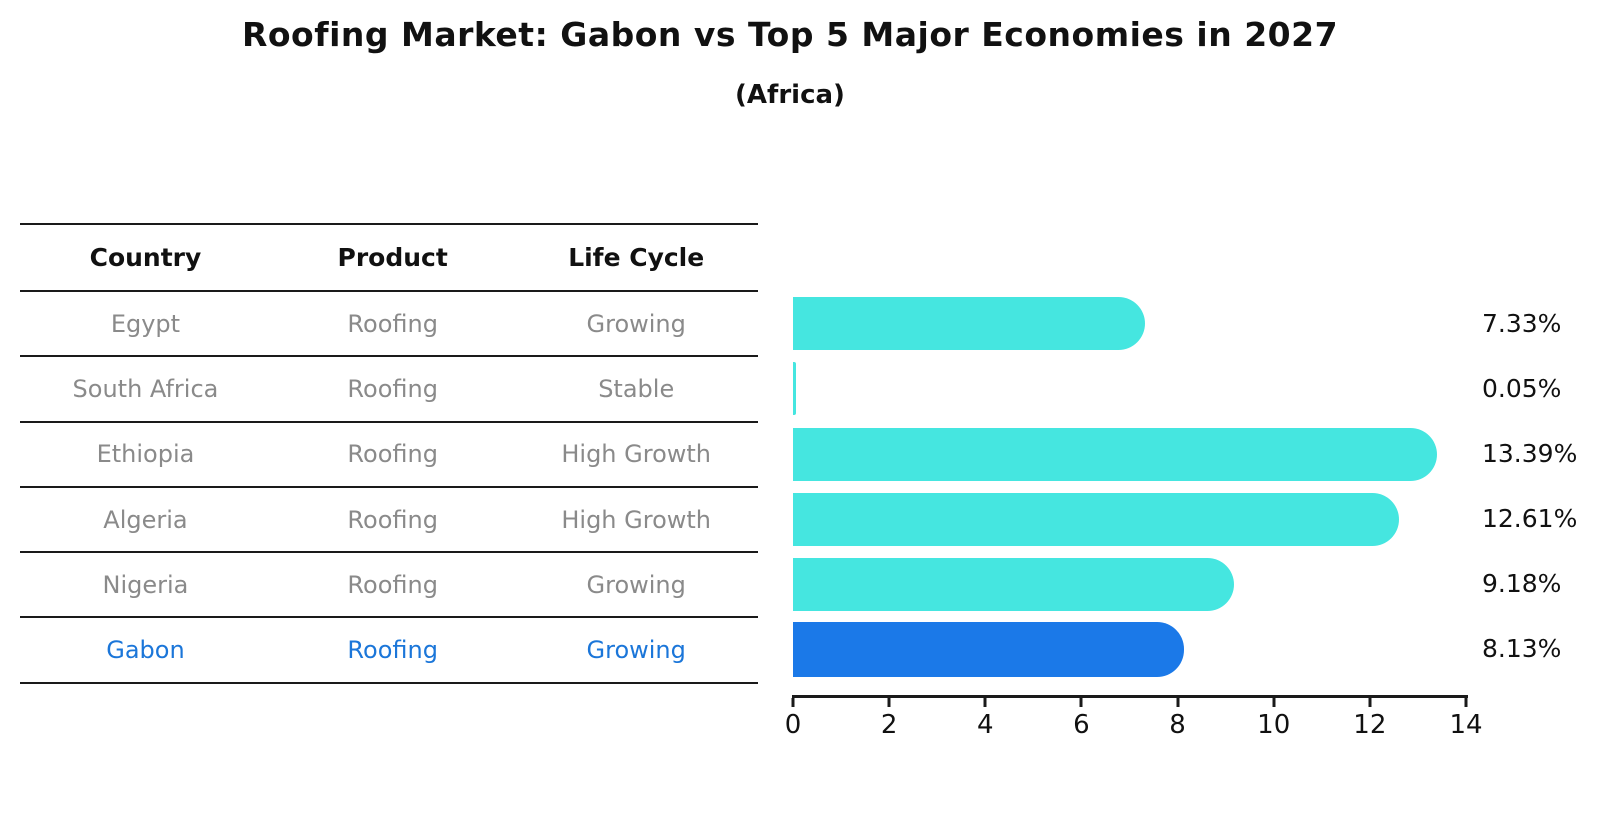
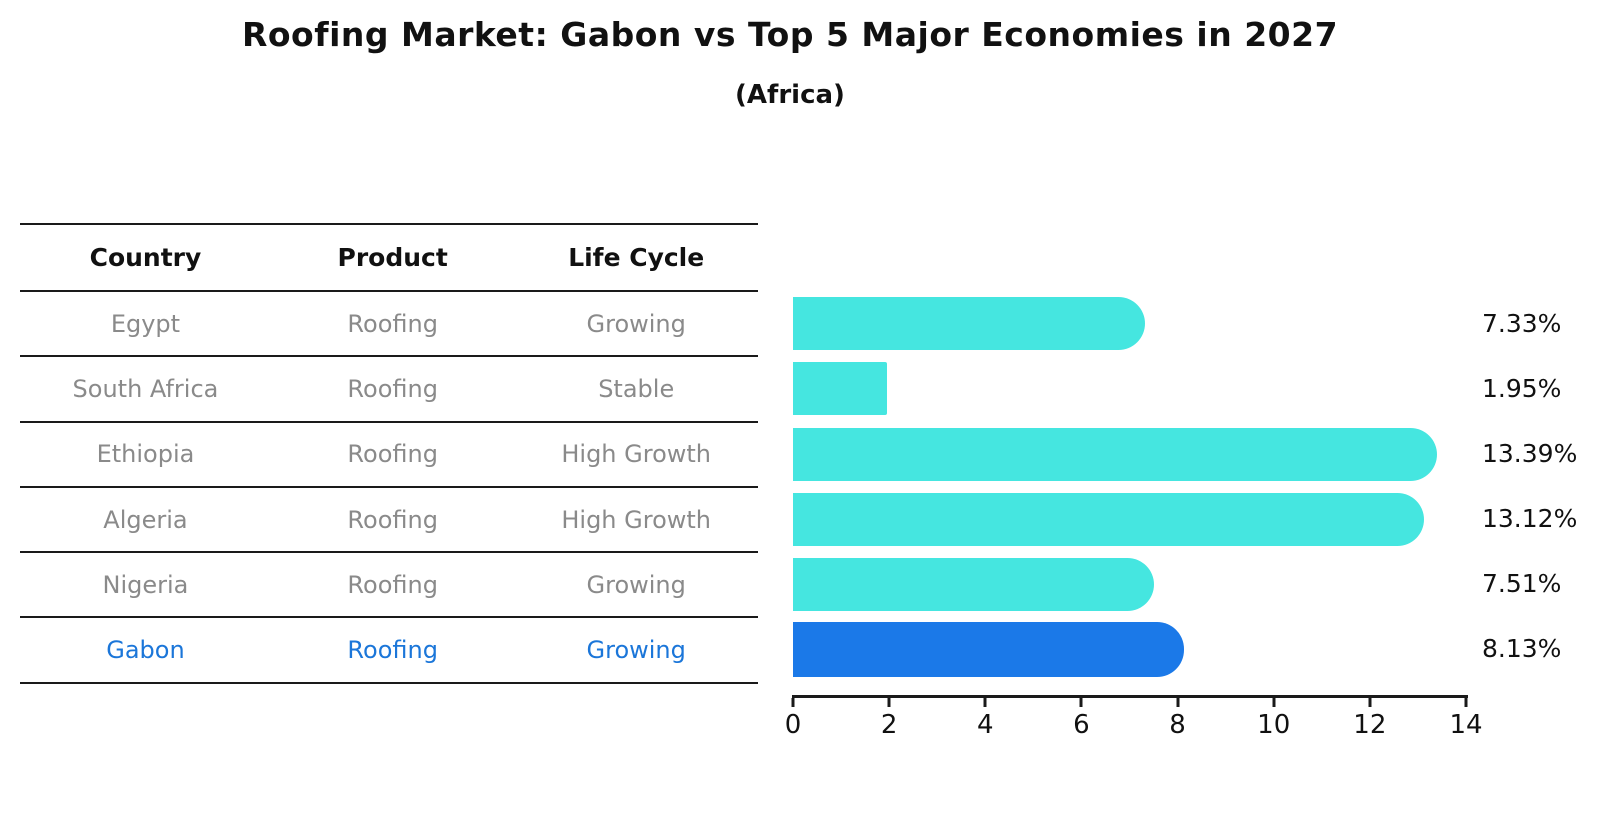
South Africa: 0.05% -> 1.95%
Algeria: 12.61% -> 13.12%
Nigeria: 9.18% -> 7.51%
